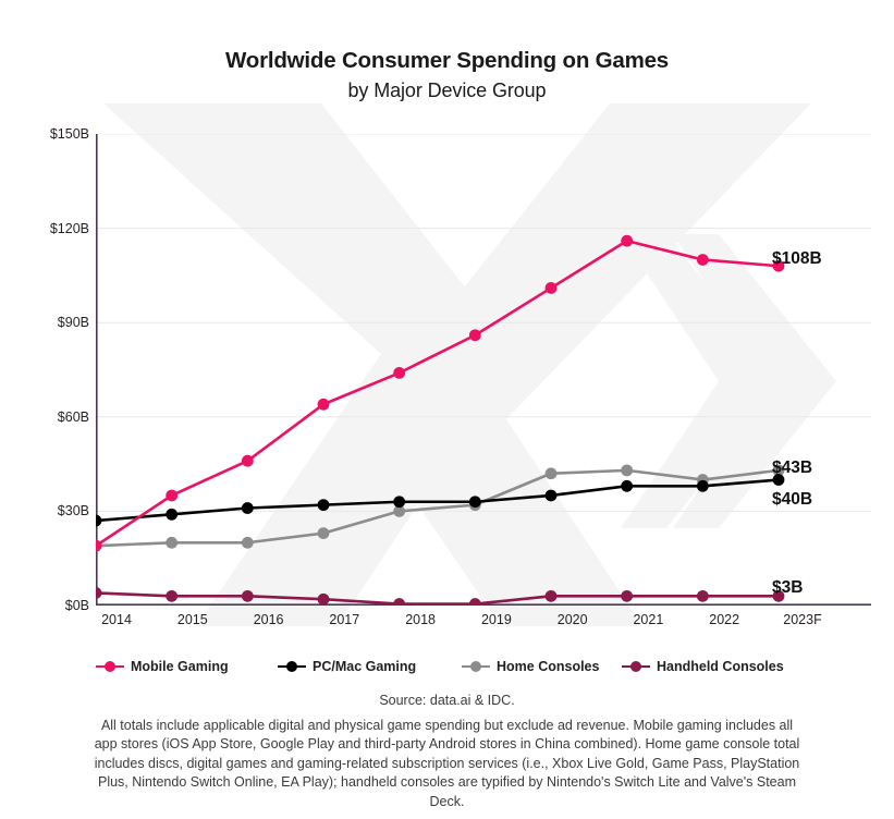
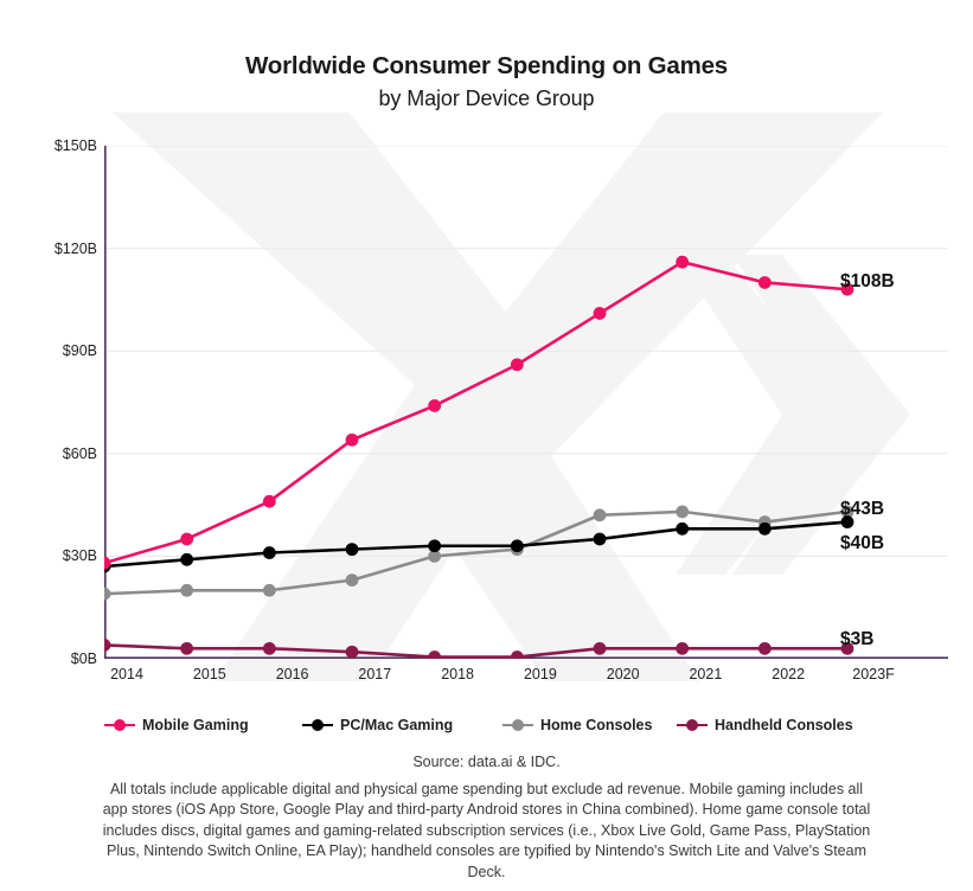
Mobile Gaming/2014: $19B -> $28B
